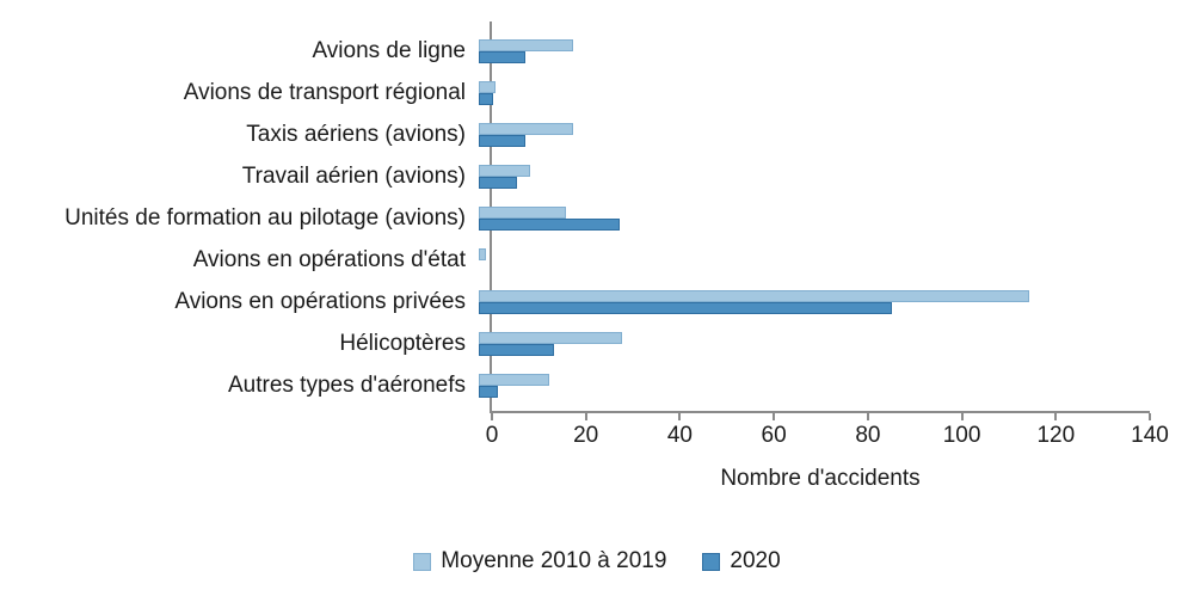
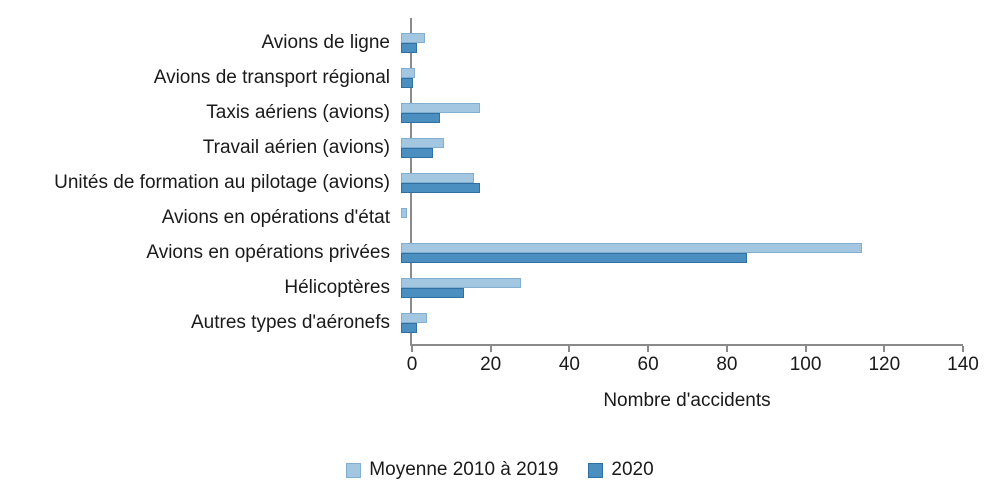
Moyenne 2010 à 2019/Avions de ligne: 20 -> 6
2020/Avions de ligne: 10 -> 4
2020/Unités de formation au pilotage (avions): 30 -> 20
Moyenne 2010 à 2019/Autres types d'aéronefs: 15 -> 6
